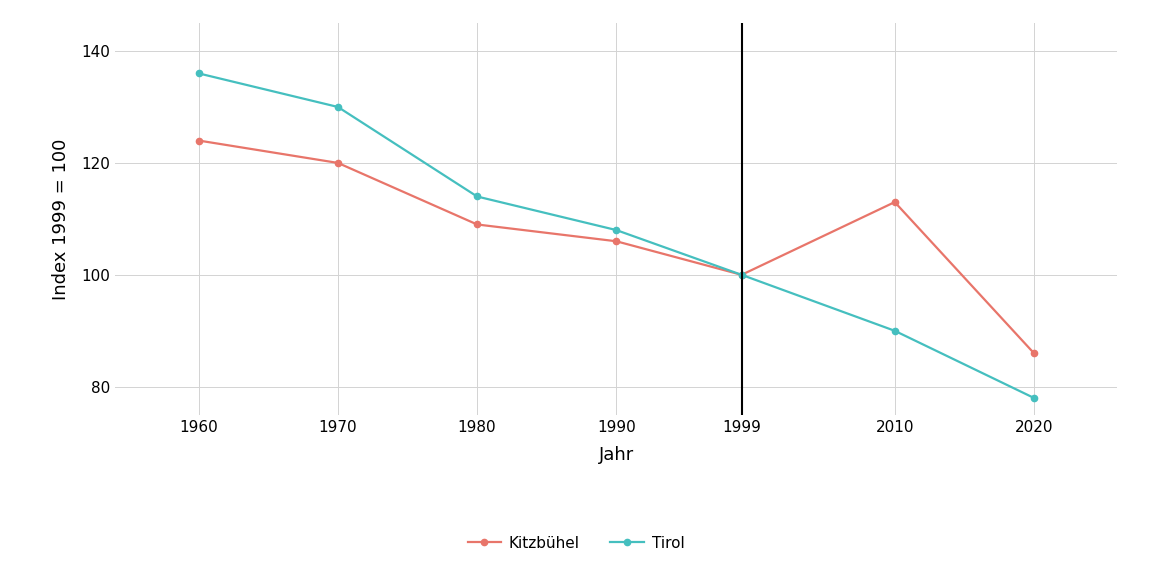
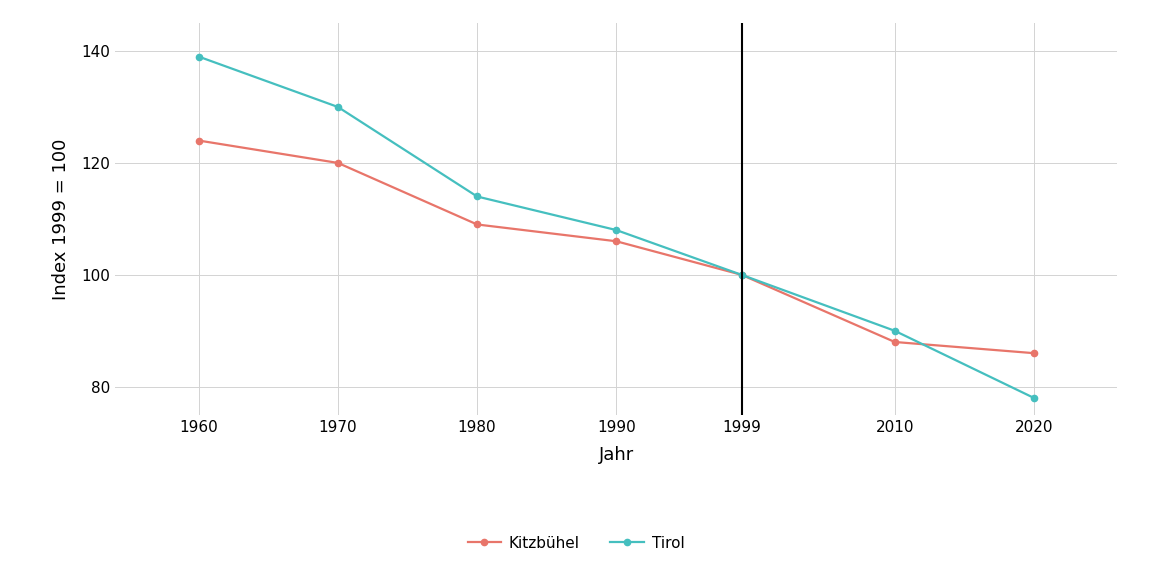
Tirol/1960: 136 -> 139
Kitzbühel/2010: 113 -> 88
